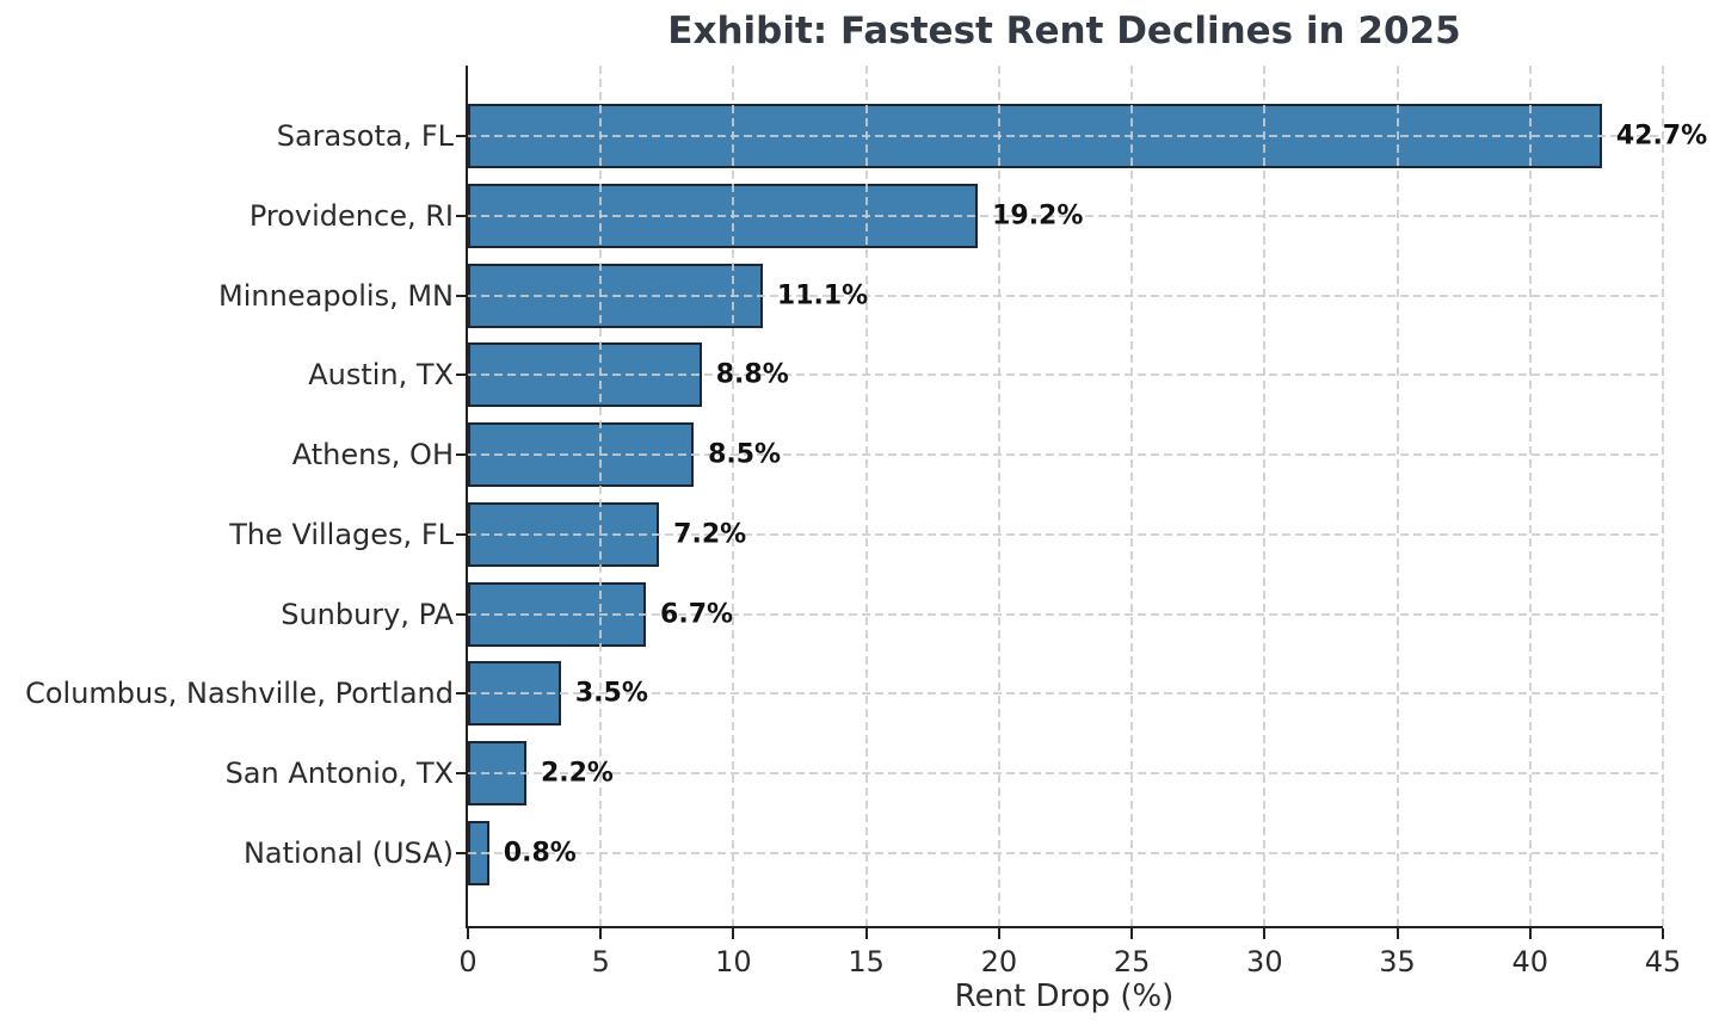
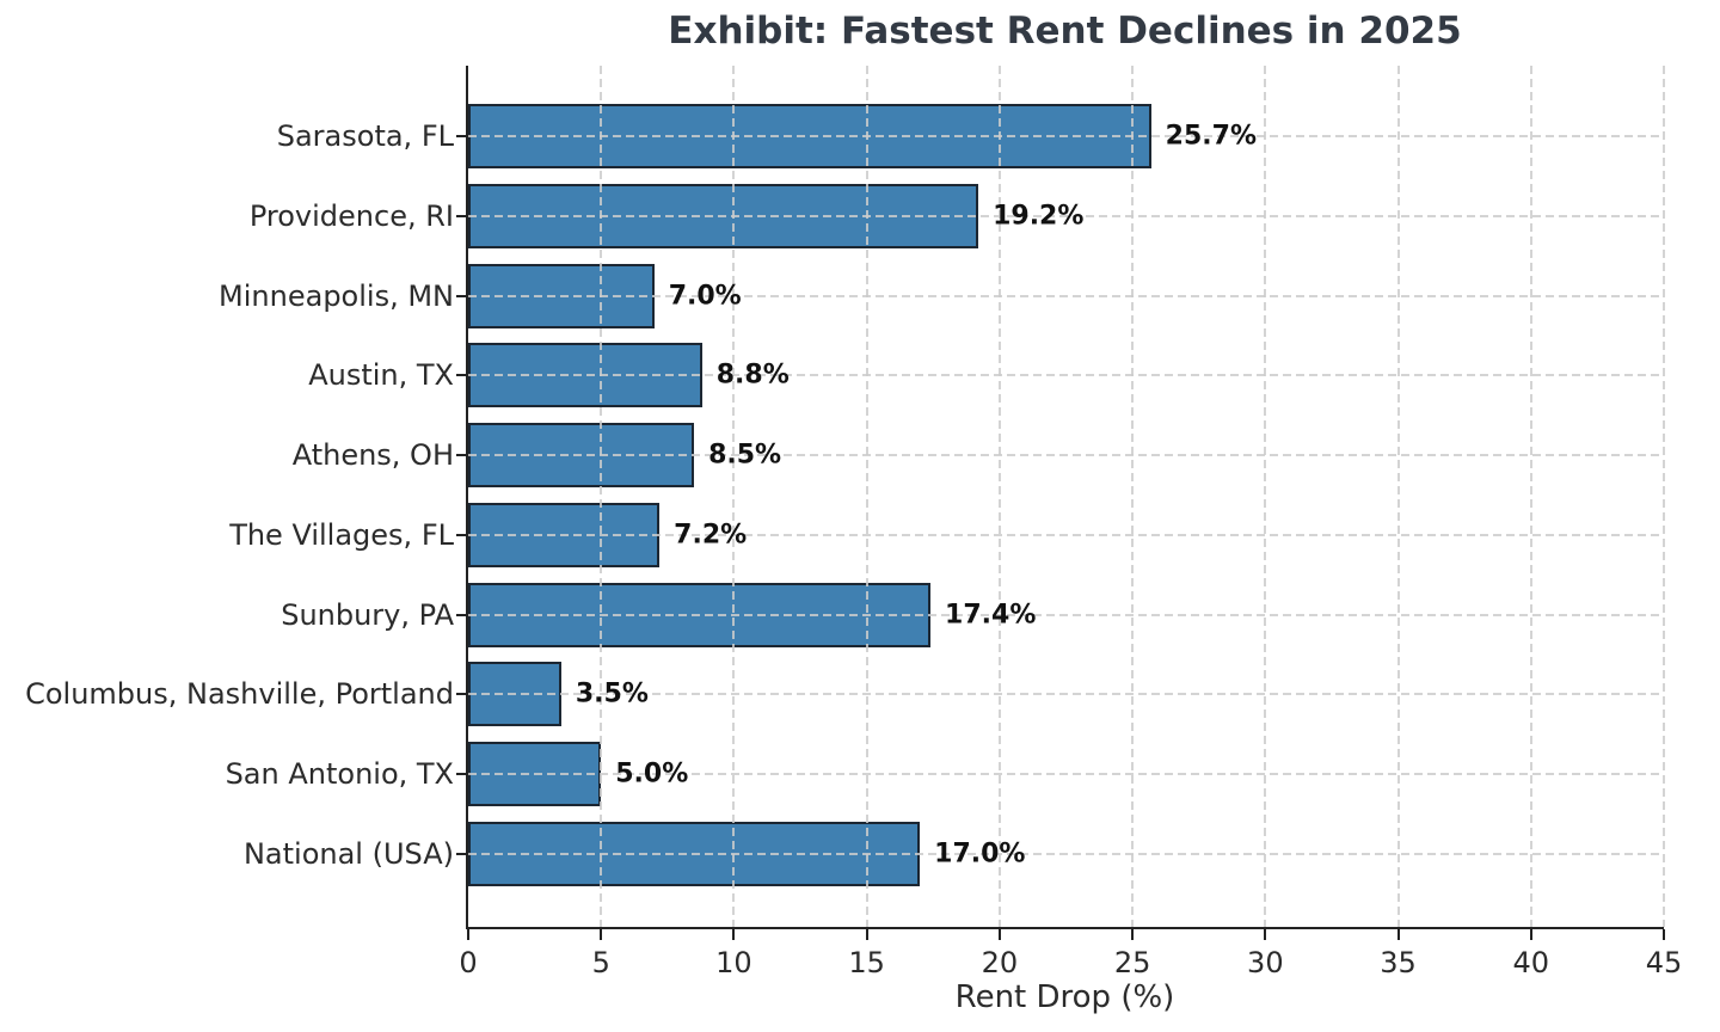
Sarasota, FL: 42.7% -> 25.7%
Minneapolis, MN: 11.1% -> 7.0%
Sunbury, PA: 6.7% -> 17.4%
San Antonio, TX: 2.2% -> 5.0%
National (USA): 0.8% -> 17.0%
